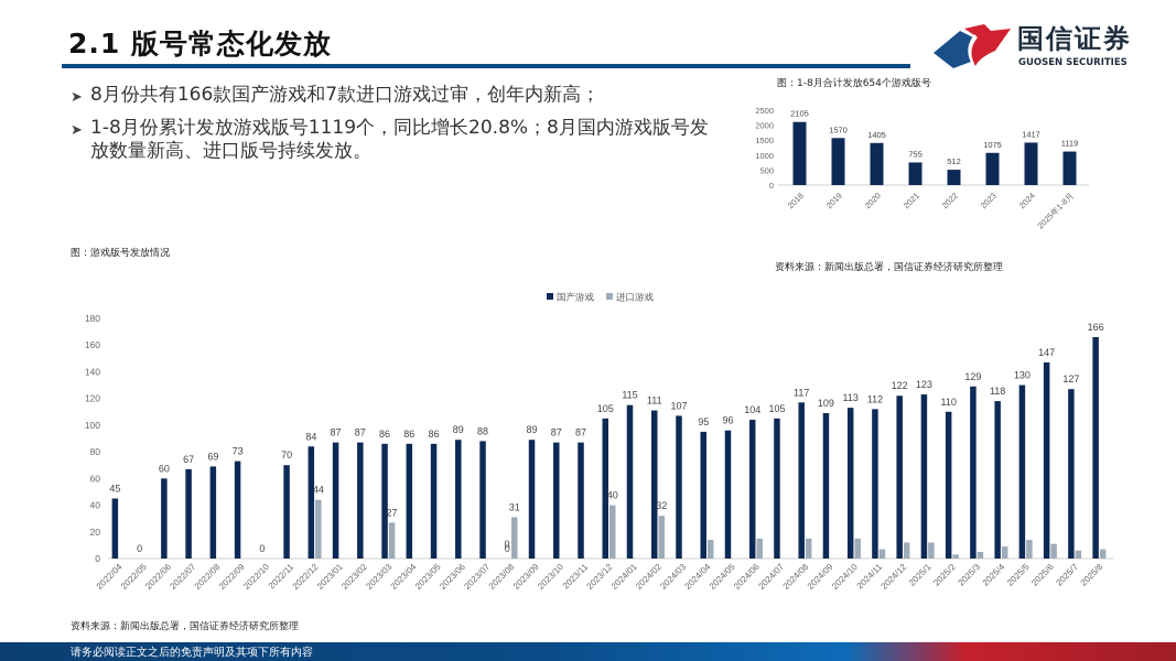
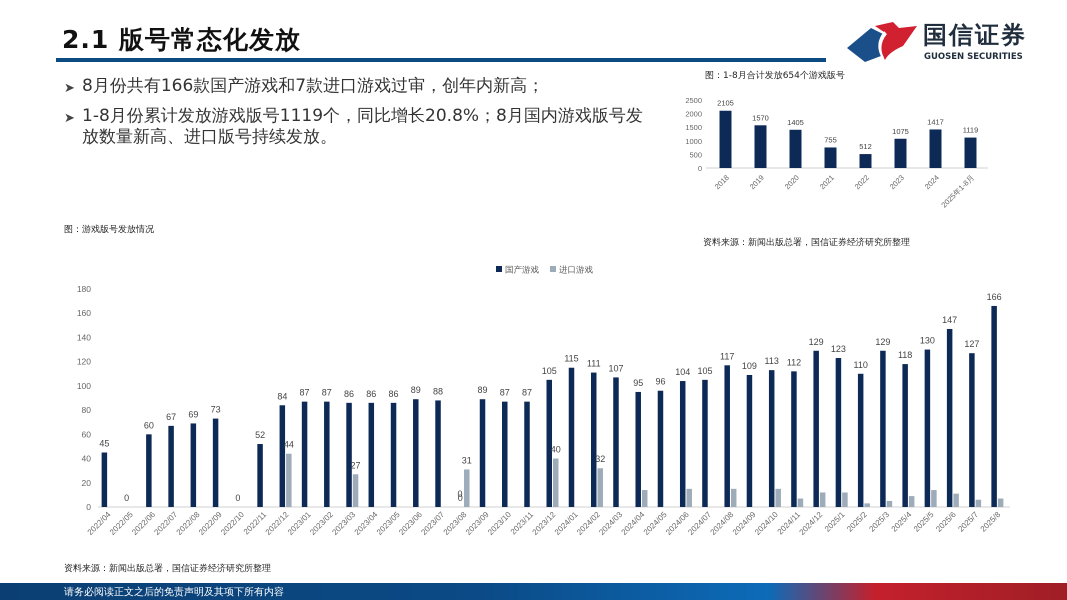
图：游戏版号发放情况/国产游戏/2022/11: 70 -> 52
图：游戏版号发放情况/国产游戏/2024/12: 122 -> 129
